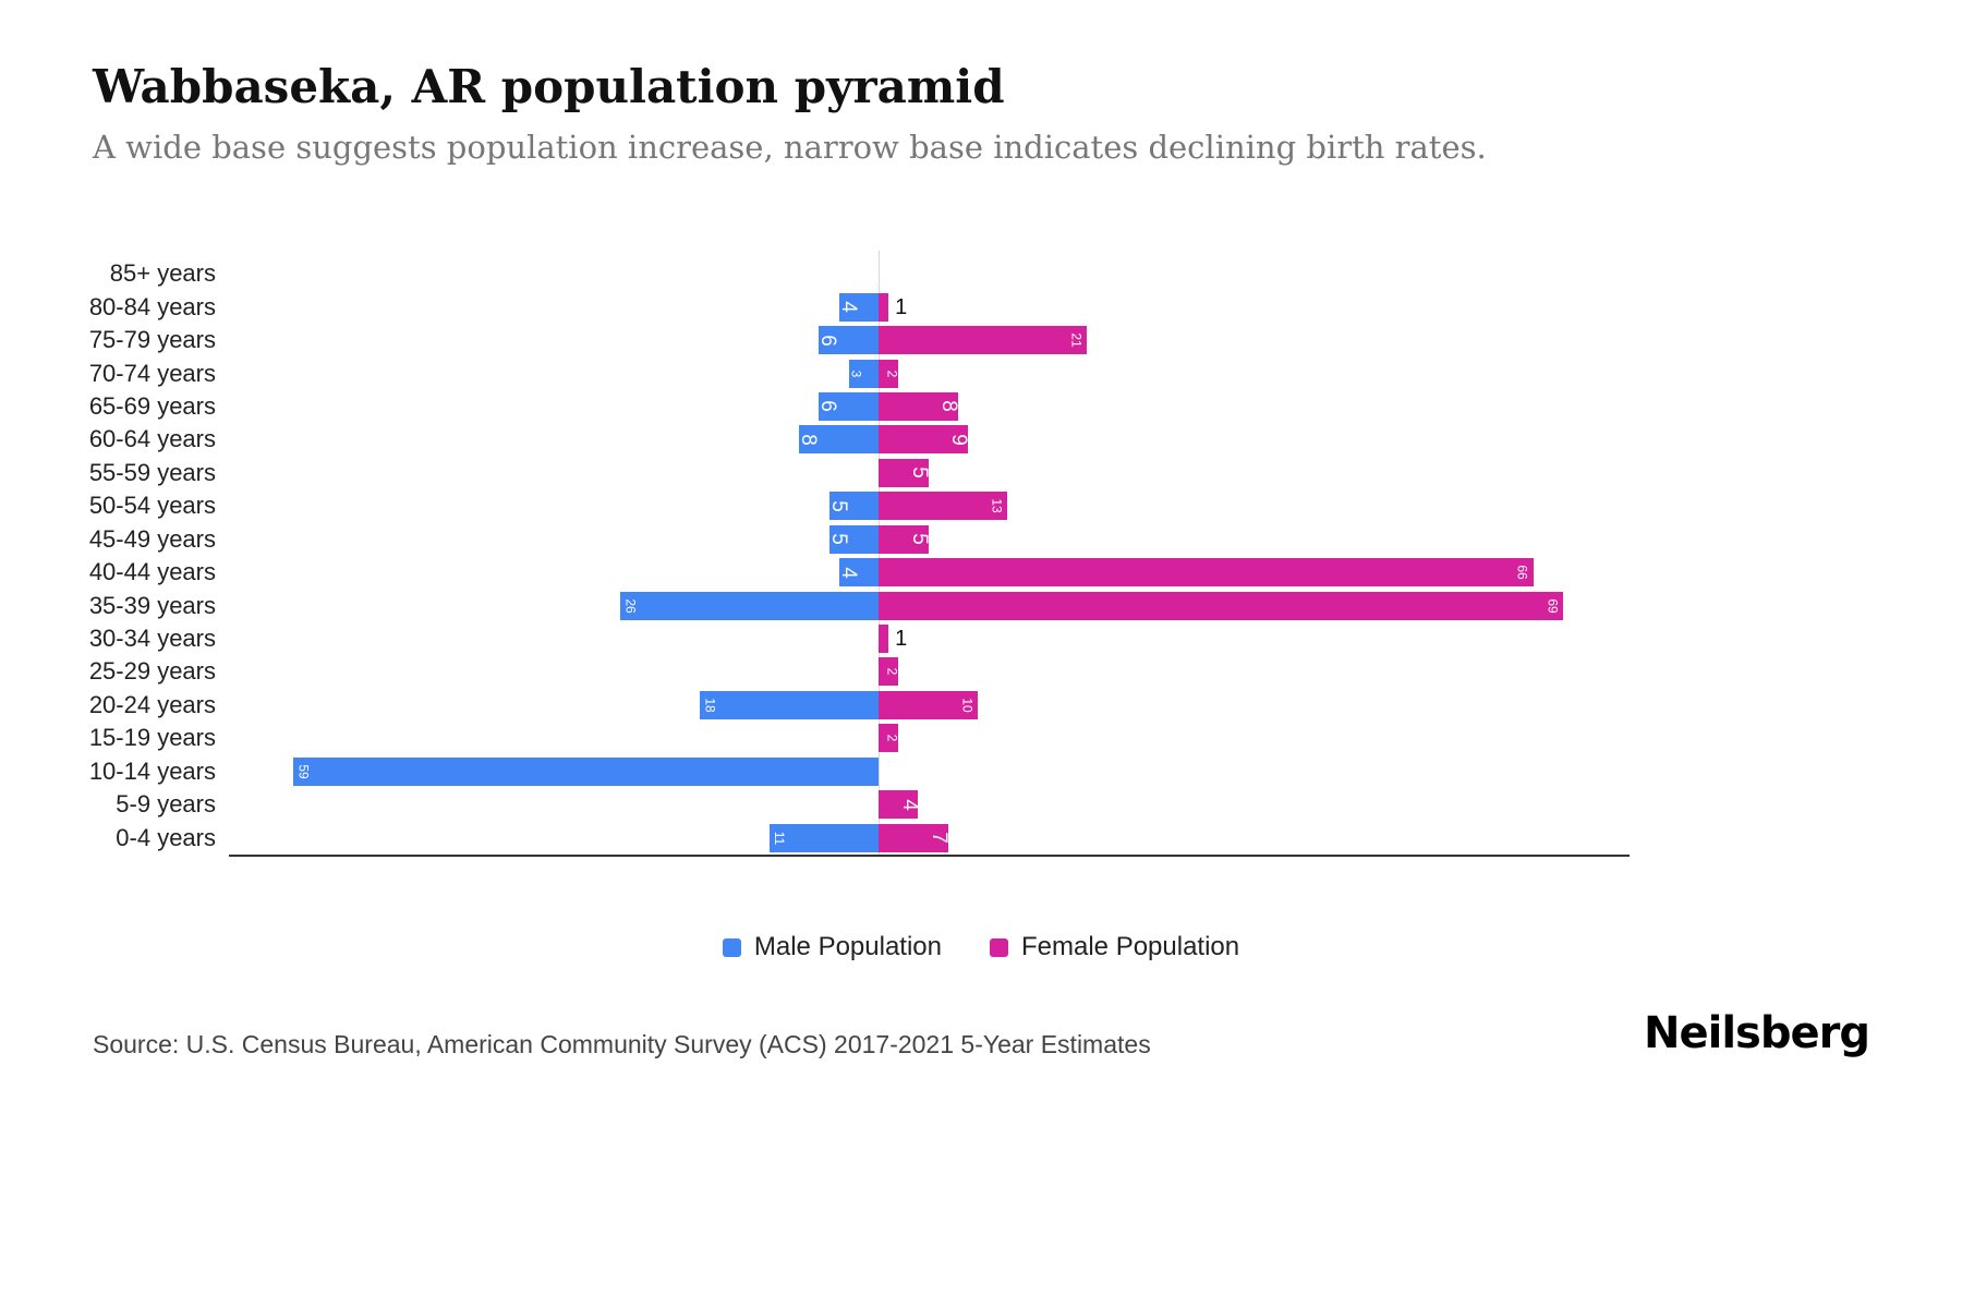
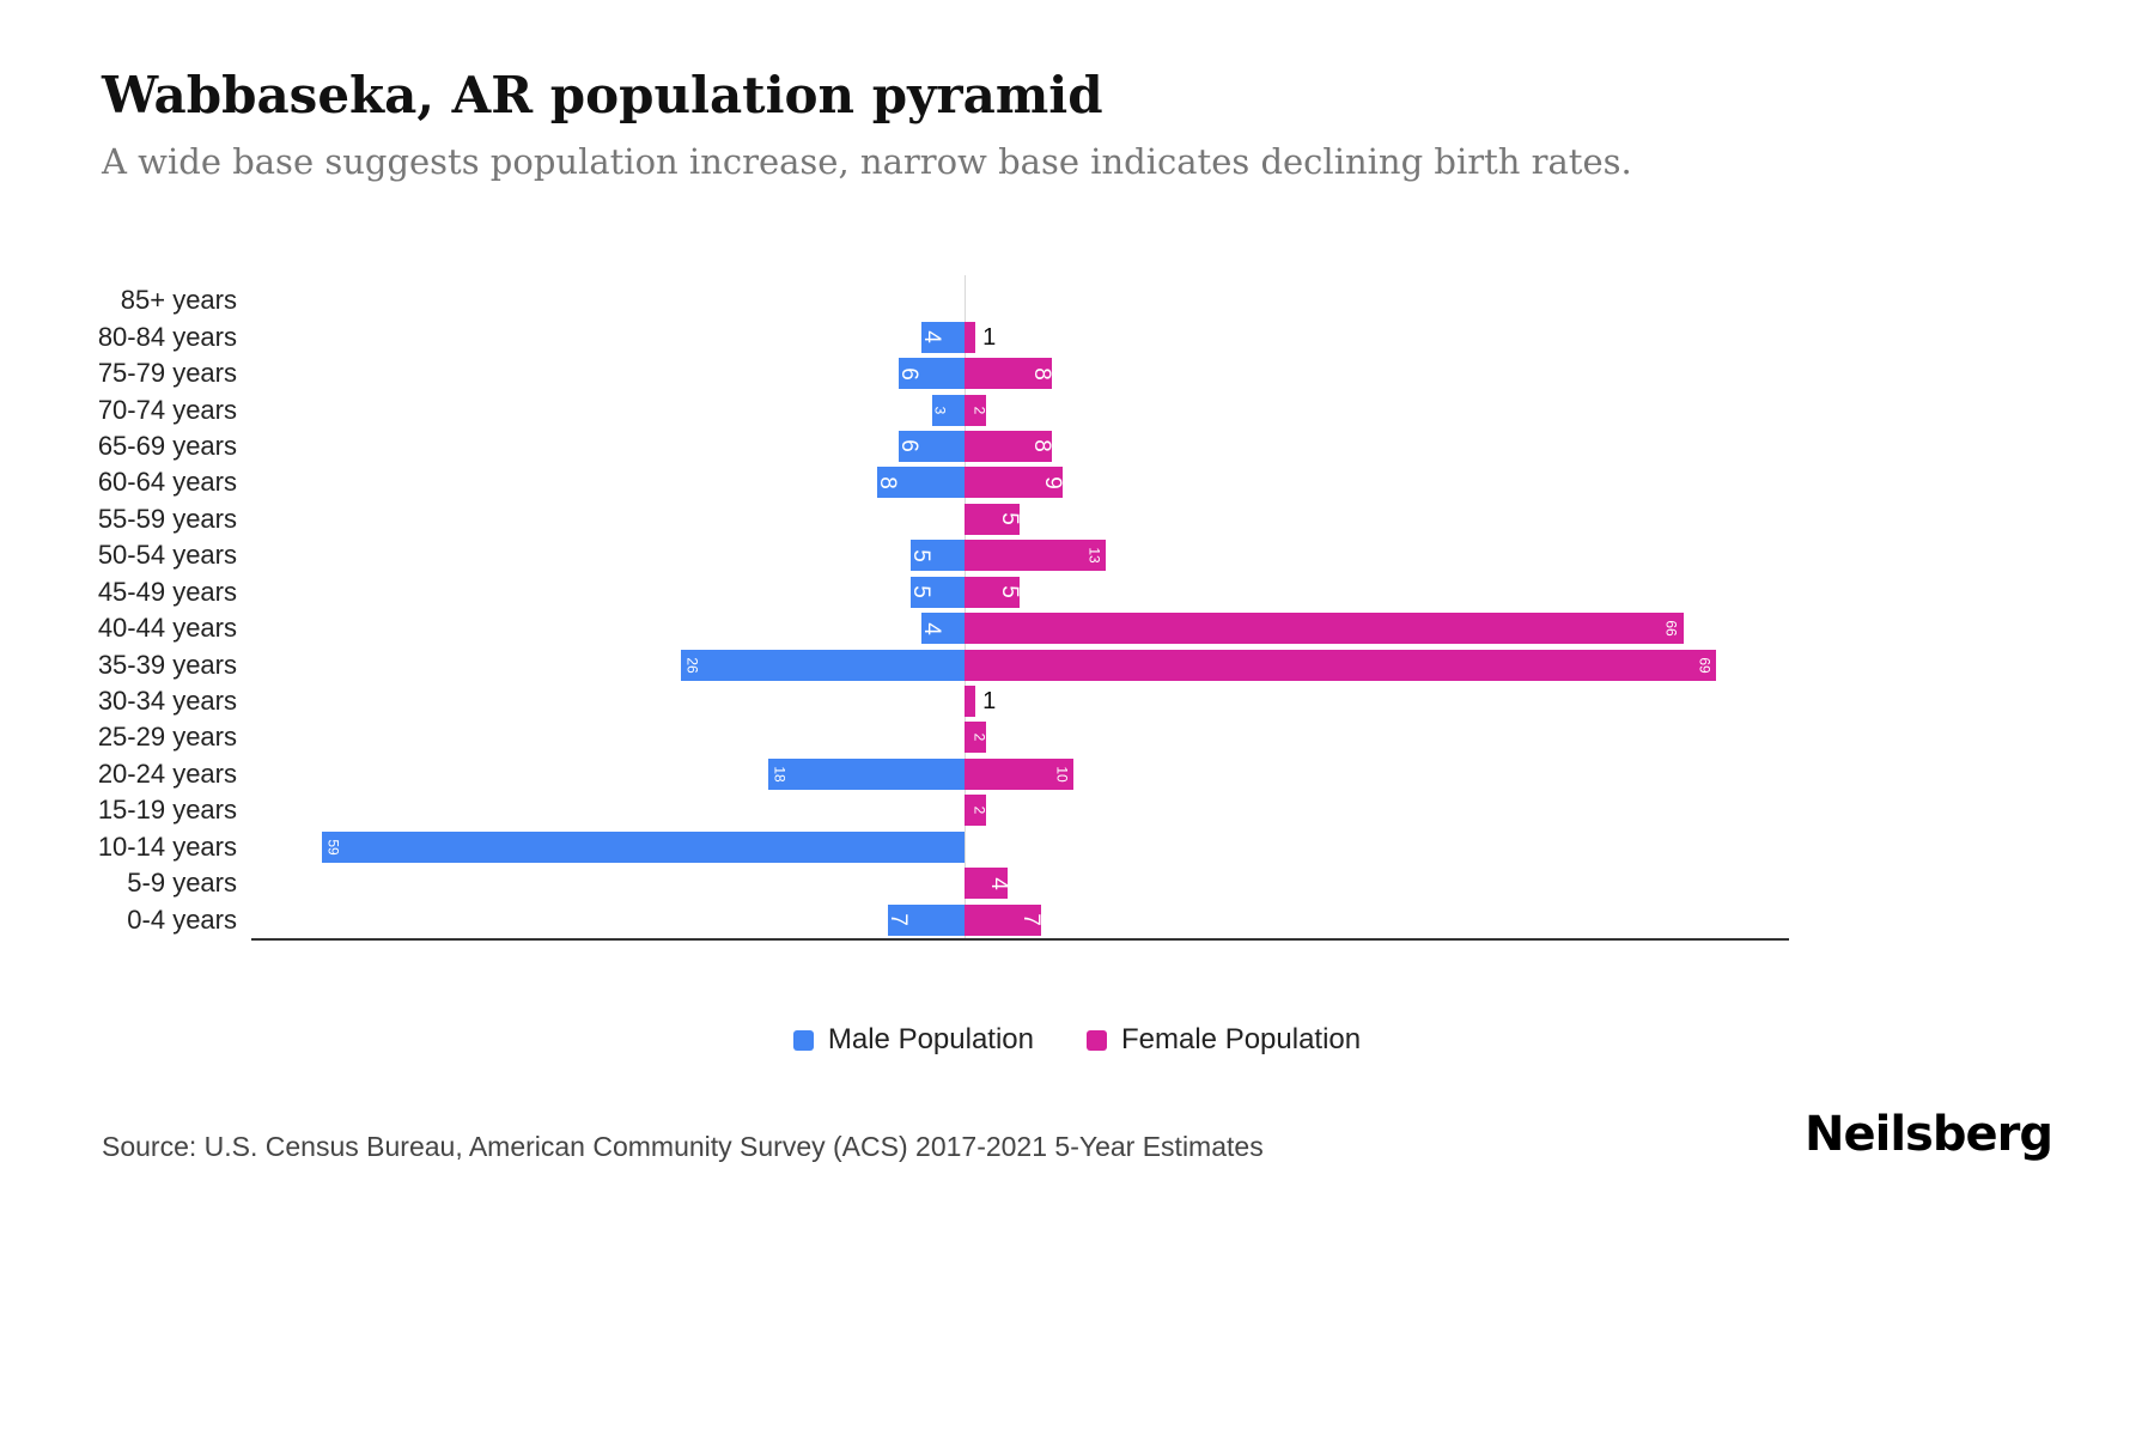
Female Population/75-79 years: 21 -> 8
Male Population/0-4 years: 11 -> 7
